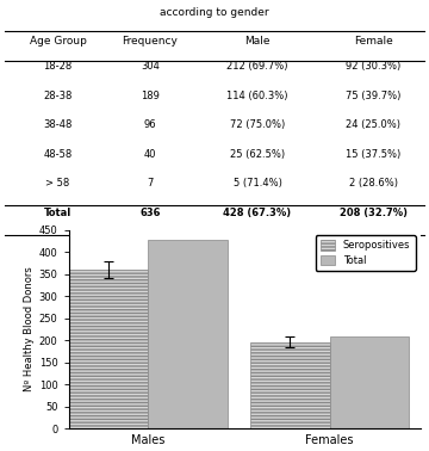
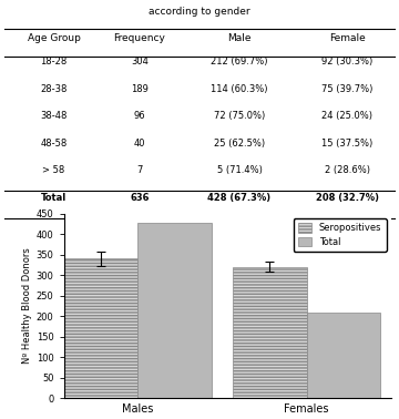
Seropositives/Males: 360 -> 340
Seropositives/Females: 196 -> 320
